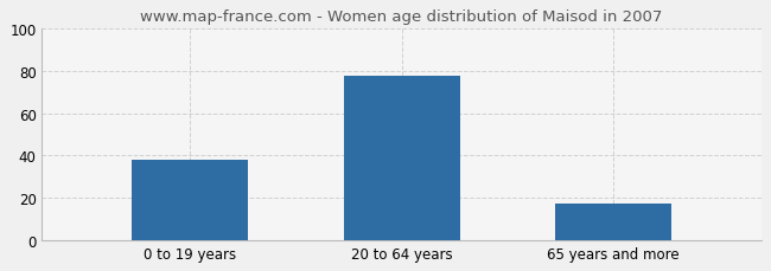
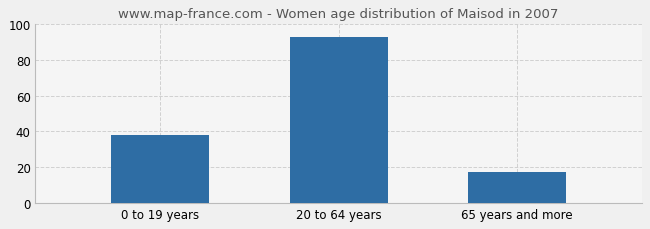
20 to 64 years: 78 -> 93
